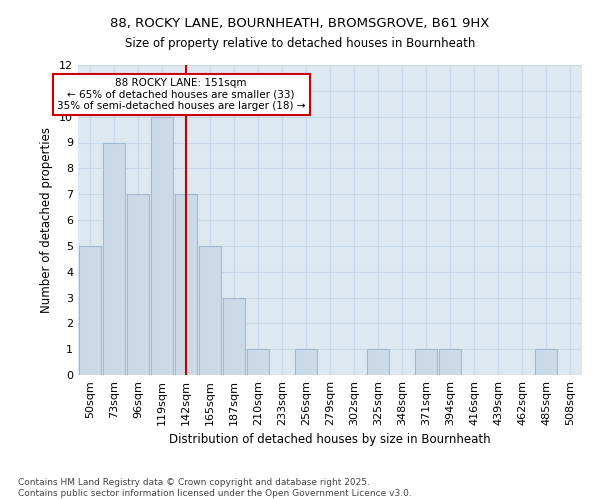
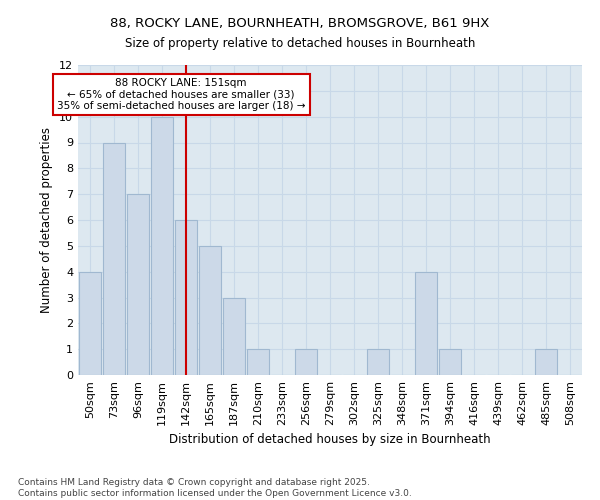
50sqm: 5 -> 4
142sqm: 7 -> 6
371sqm: 1 -> 4
